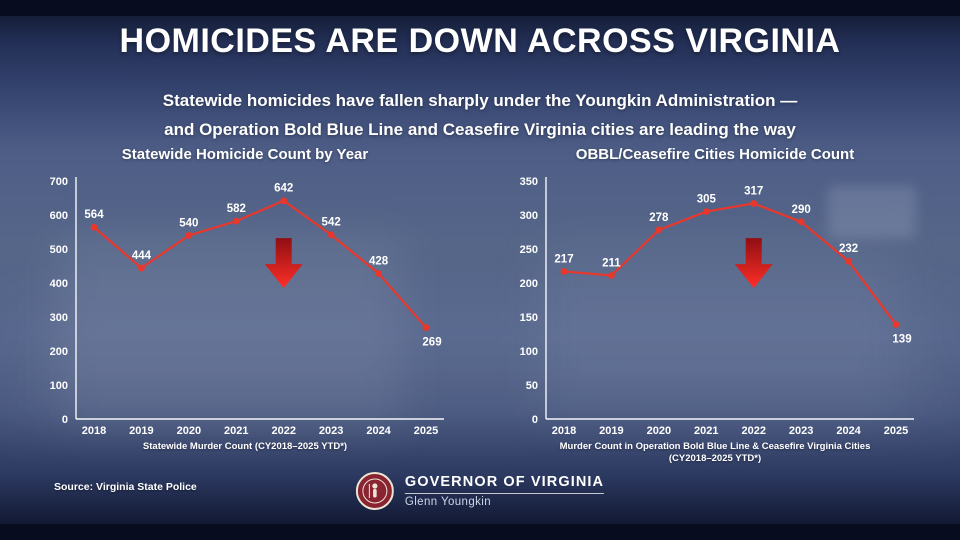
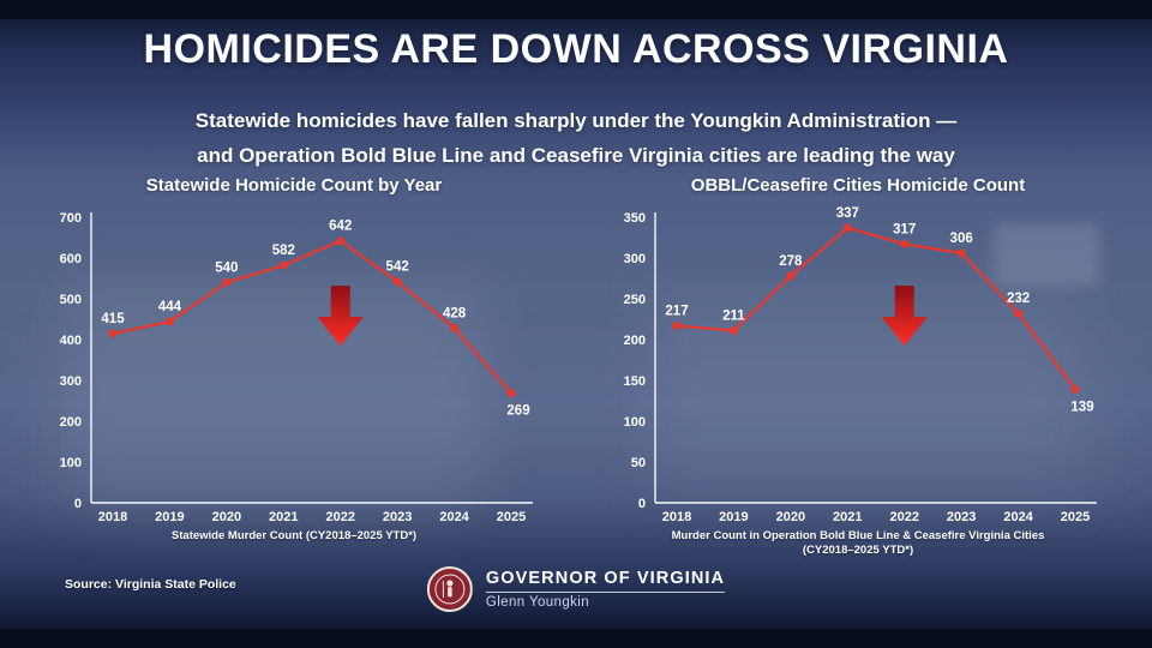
Statewide Homicide Count by Year/2018: 564 -> 415
OBBL/Ceasefire Cities Homicide Count/2021: 305 -> 337
OBBL/Ceasefire Cities Homicide Count/2023: 290 -> 306
